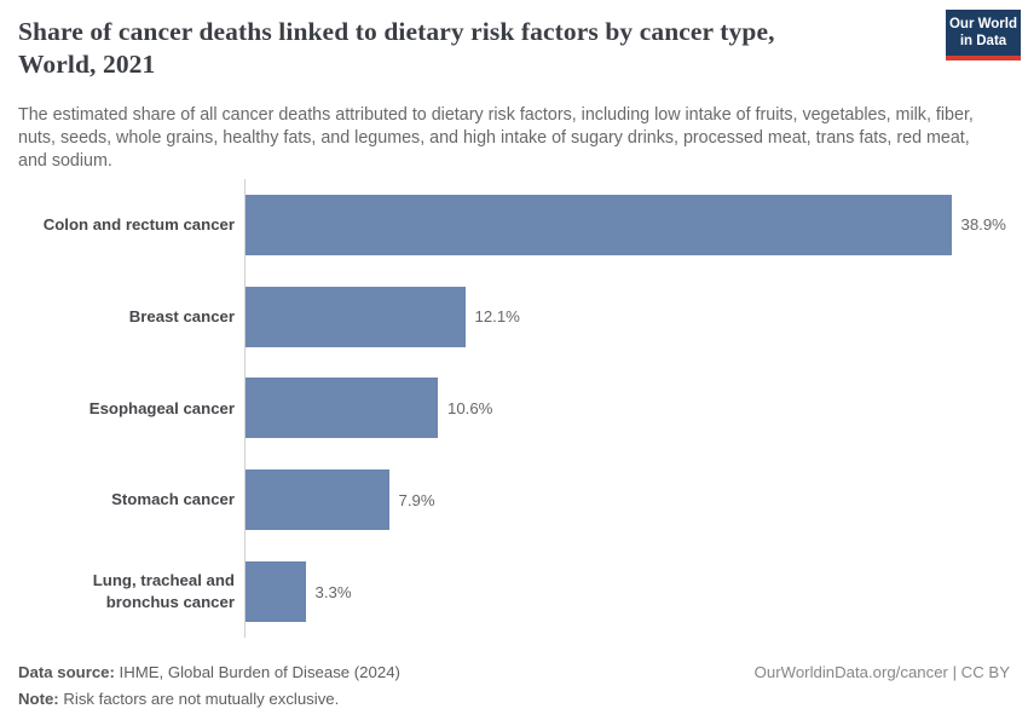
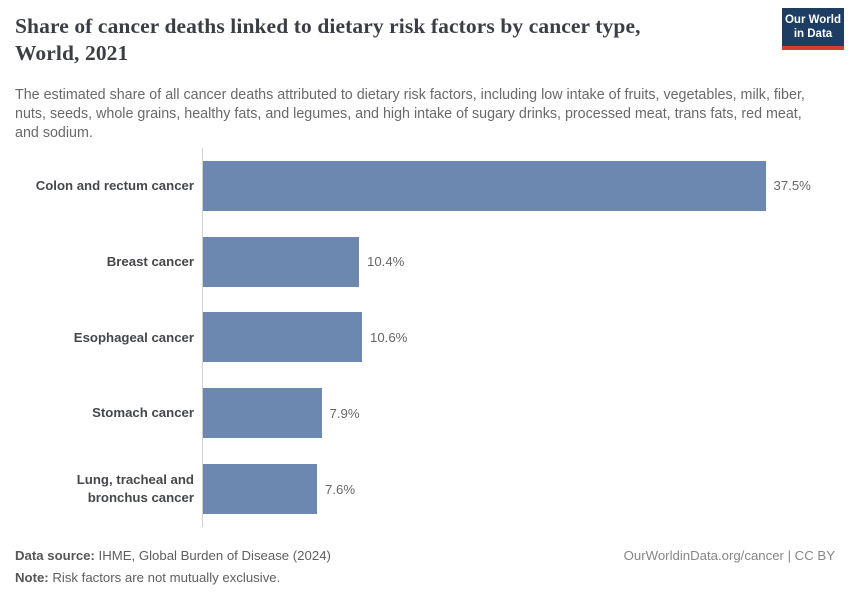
Colon and rectum cancer: 38.9% -> 37.5%
Breast cancer: 12.1% -> 10.4%
Lung, tracheal and bronchus cancer: 3.3% -> 7.6%
